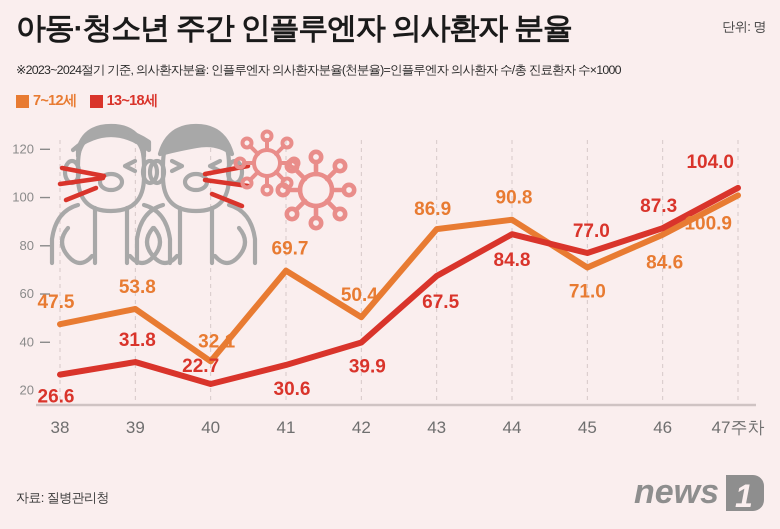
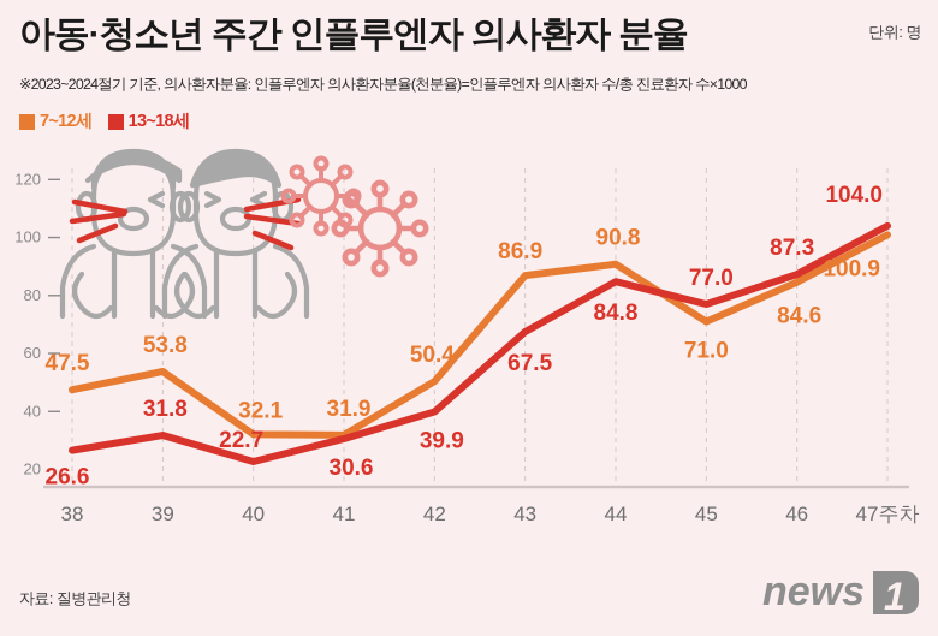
7~12세/41: 69.7 -> 31.9
